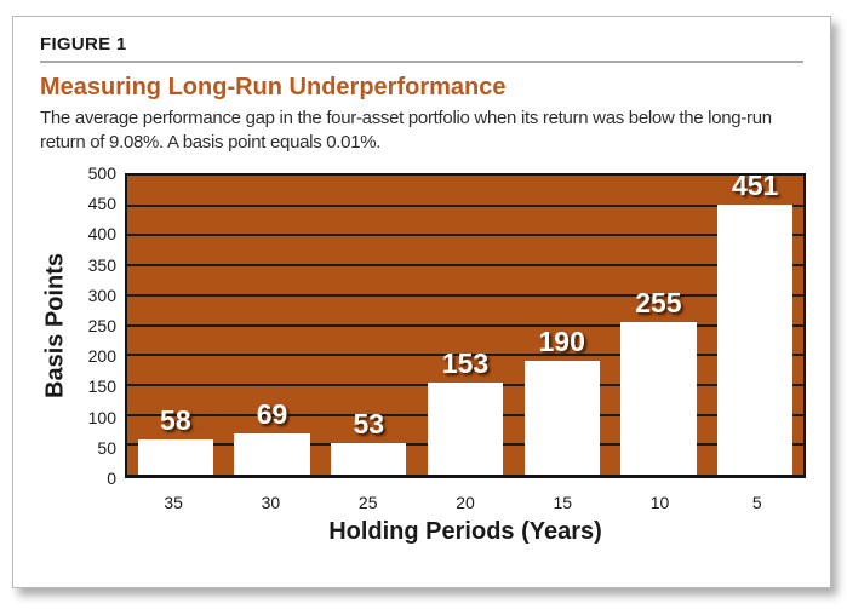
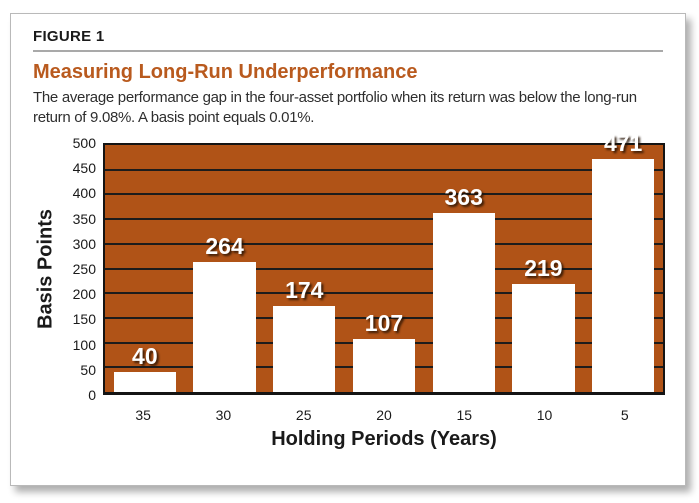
35: 58 -> 40
30: 69 -> 264
25: 53 -> 174
20: 153 -> 107
15: 190 -> 363
10: 255 -> 219
5: 451 -> 471
